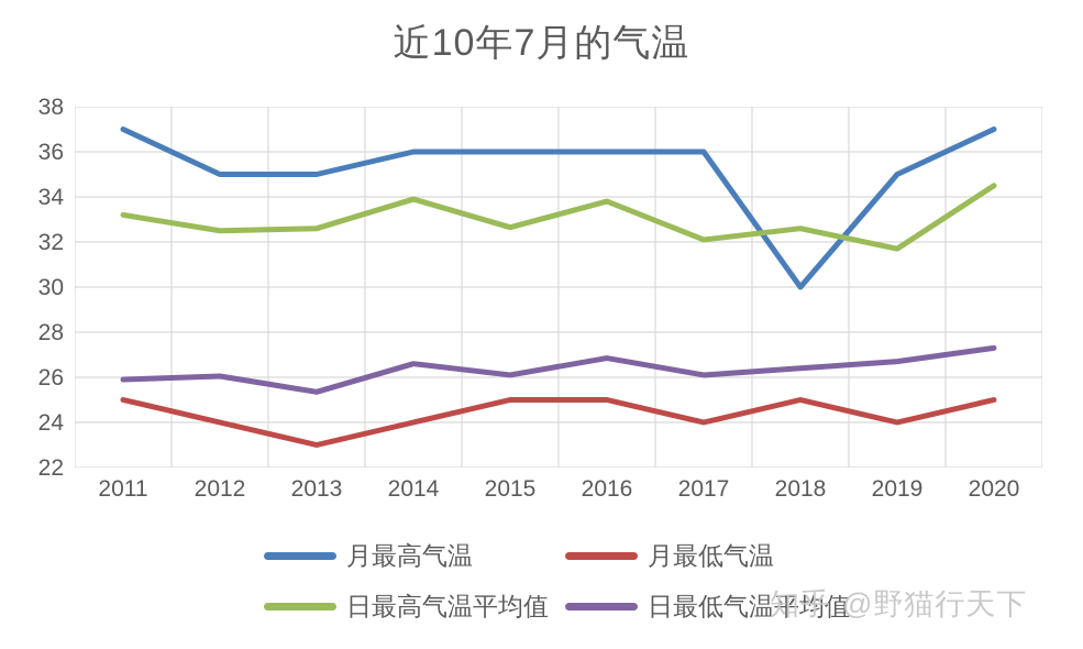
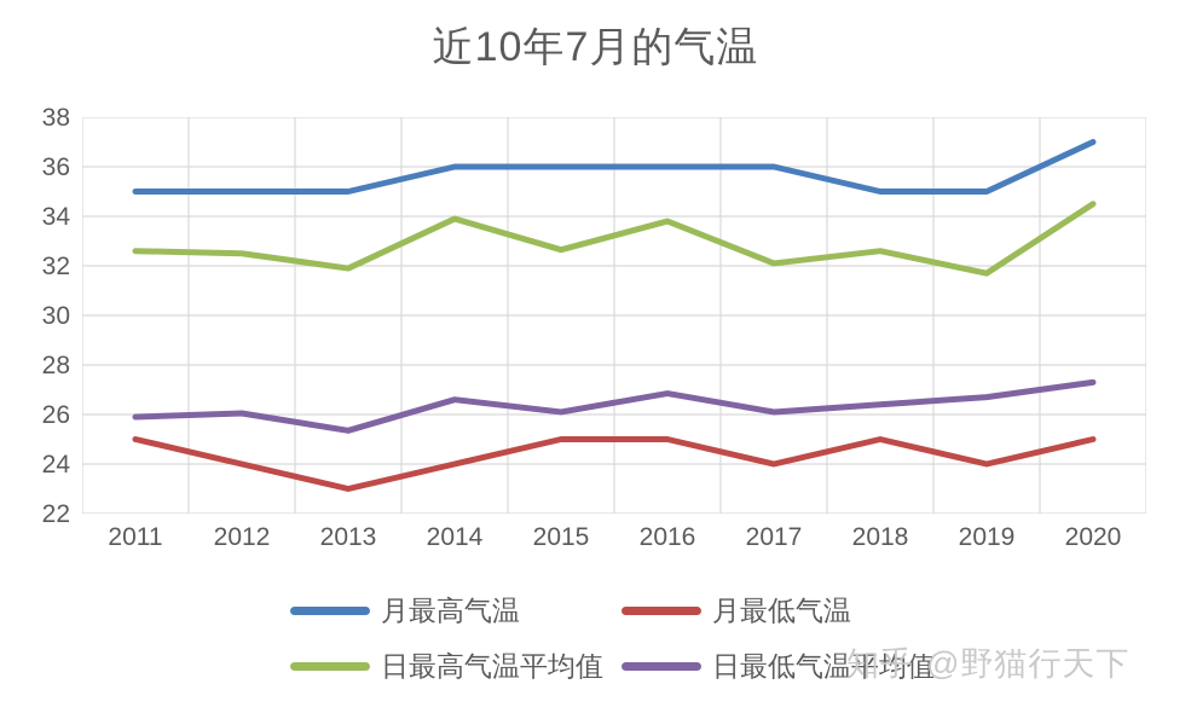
月最高气温/2011: 37 -> 35
日最高气温平均值/2011: 33.2 -> 32.6
日最高气温平均值/2013: 32.6 -> 31.9
月最高气温/2018: 30 -> 35
